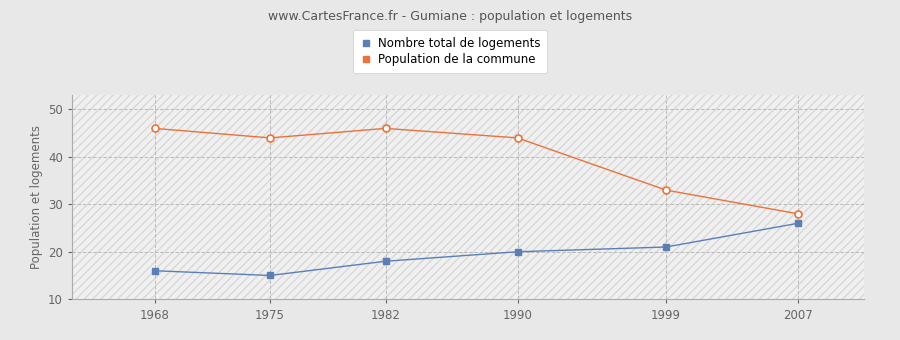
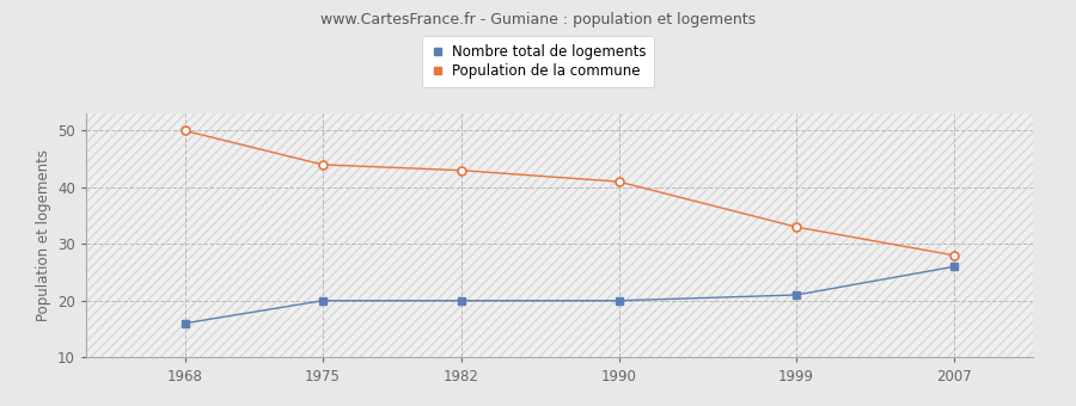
Population de la commune/1968: 46 -> 50
Nombre total de logements/1975: 15 -> 20
Nombre total de logements/1982: 18 -> 20
Population de la commune/1982: 46 -> 43
Population de la commune/1990: 44 -> 41
